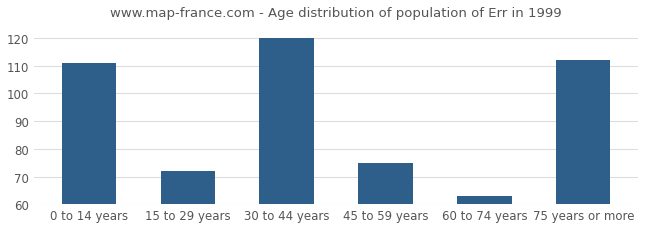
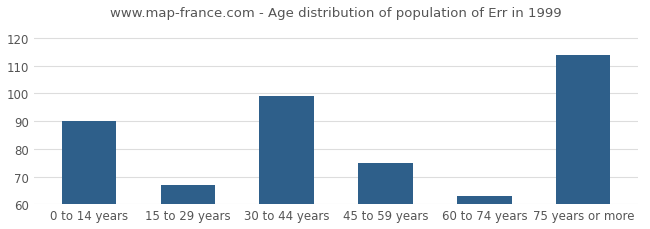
0 to 14 years: 111 -> 90
15 to 29 years: 72 -> 67
30 to 44 years: 120 -> 99
75 years or more: 112 -> 114
